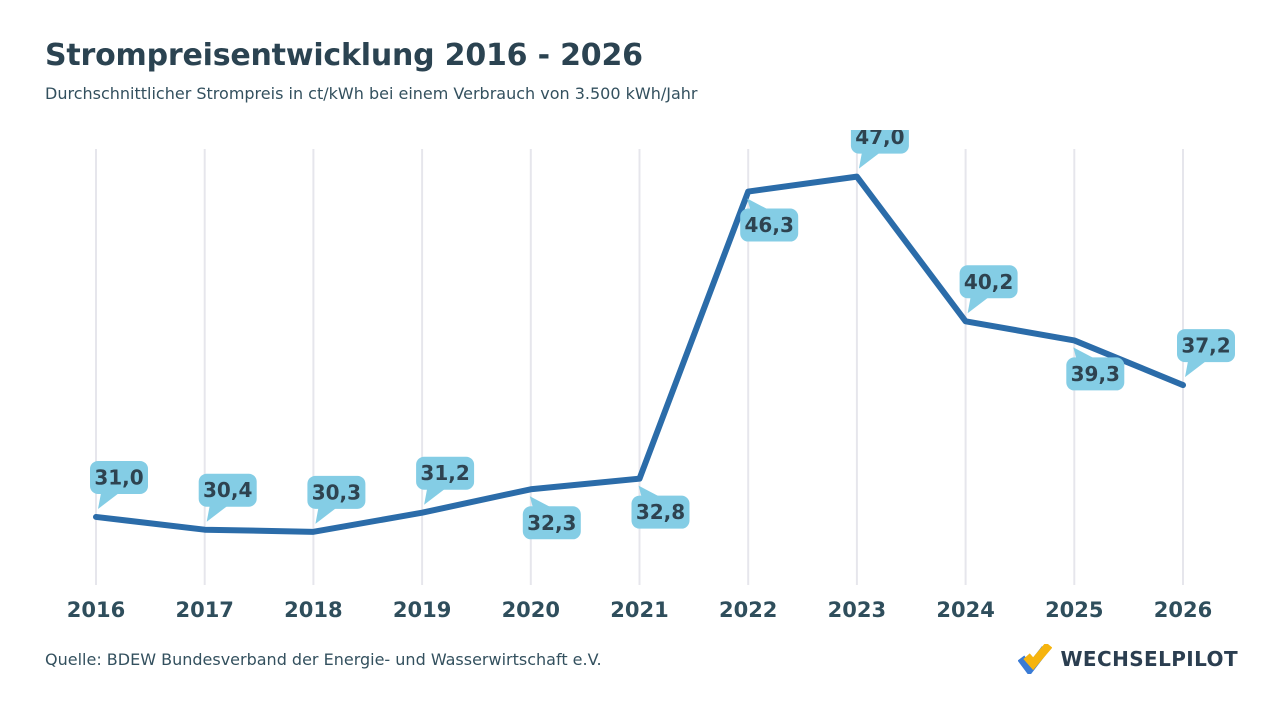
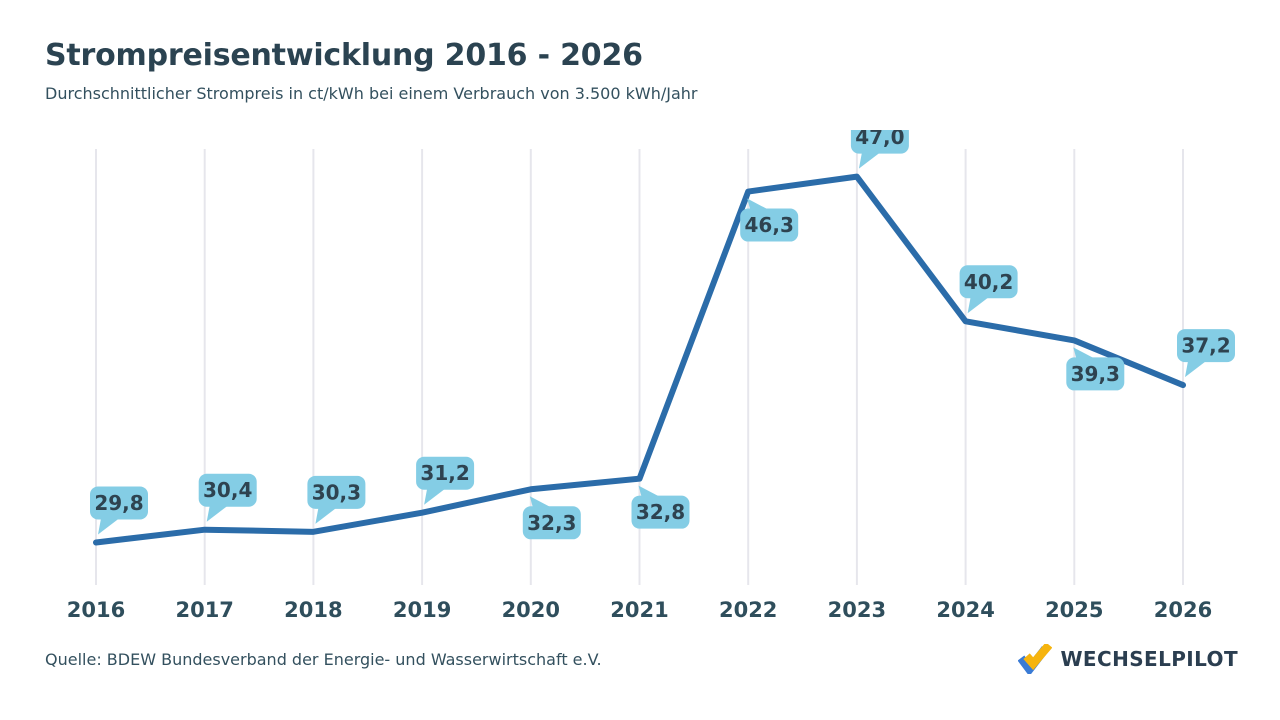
2016: 31,0 -> 29,8
